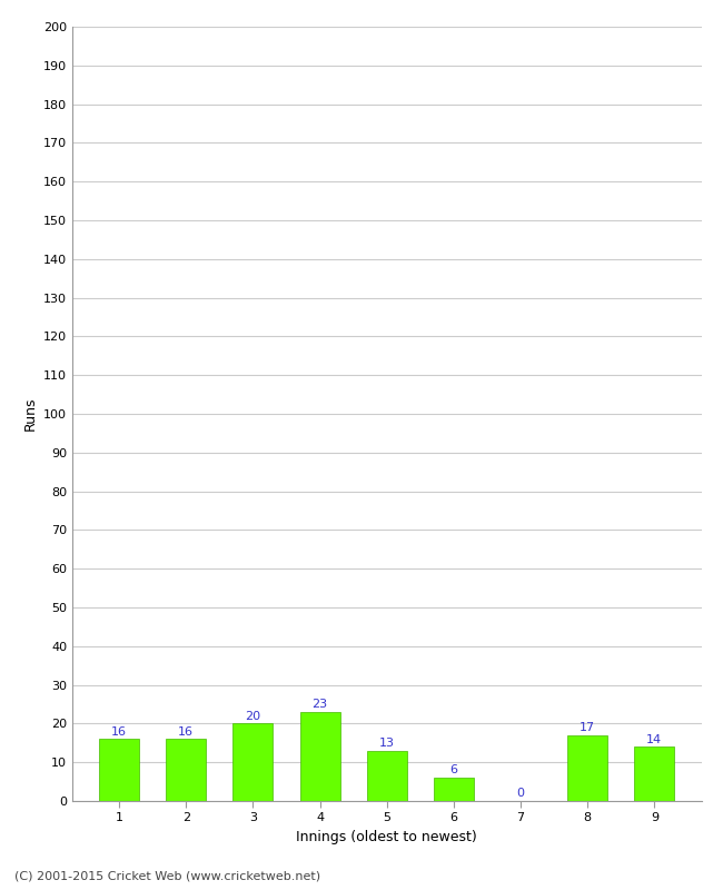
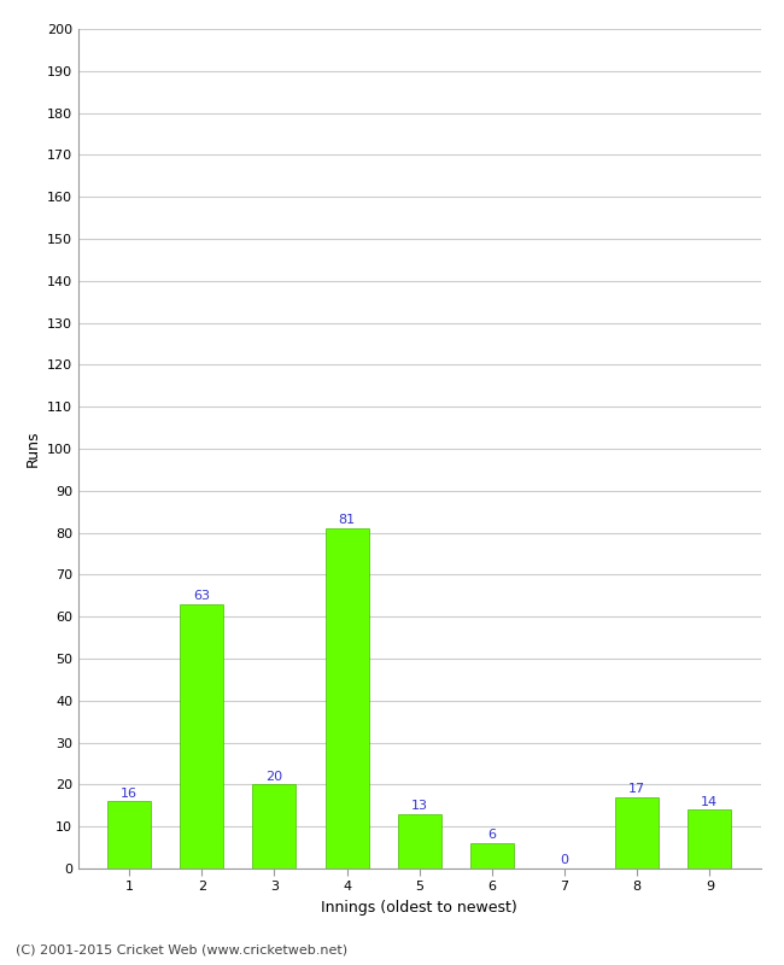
2: 16 -> 63
4: 23 -> 81
